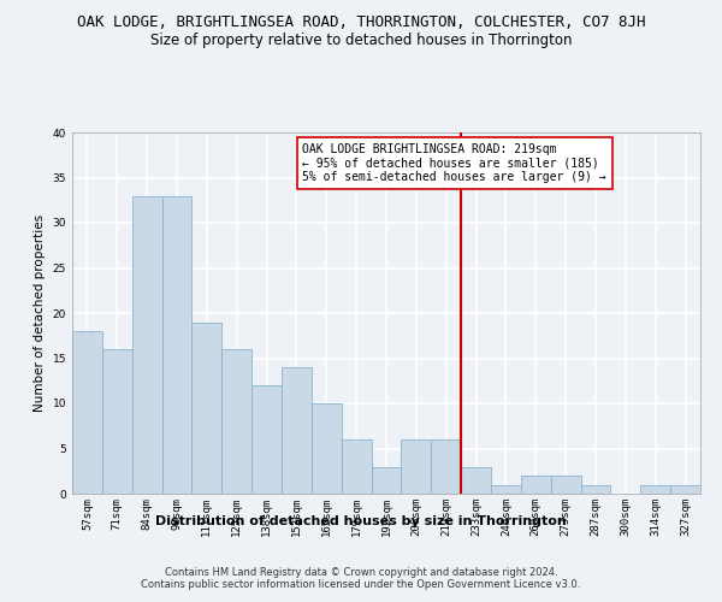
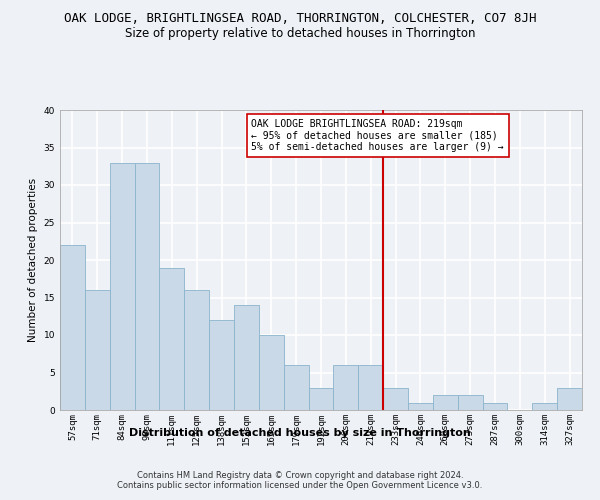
57sqm: 18 -> 22
327sqm: 1 -> 3
